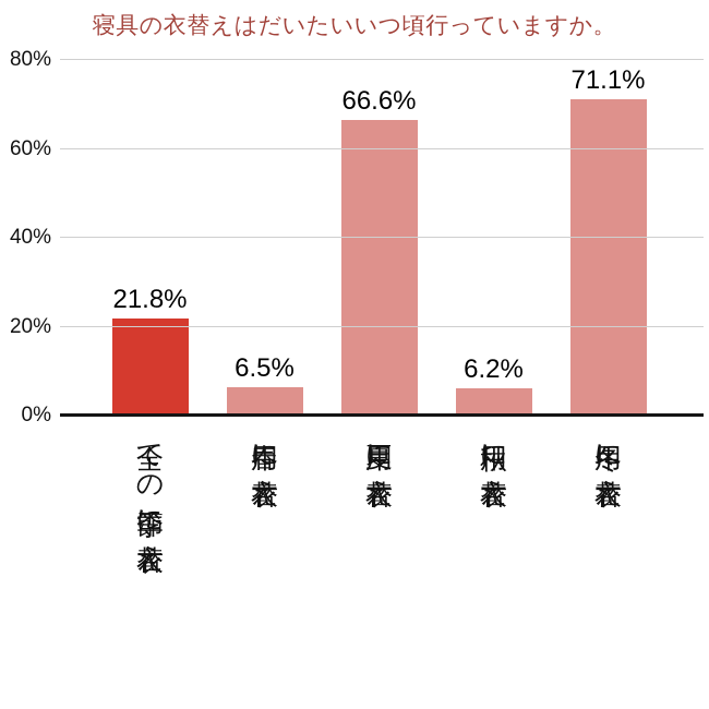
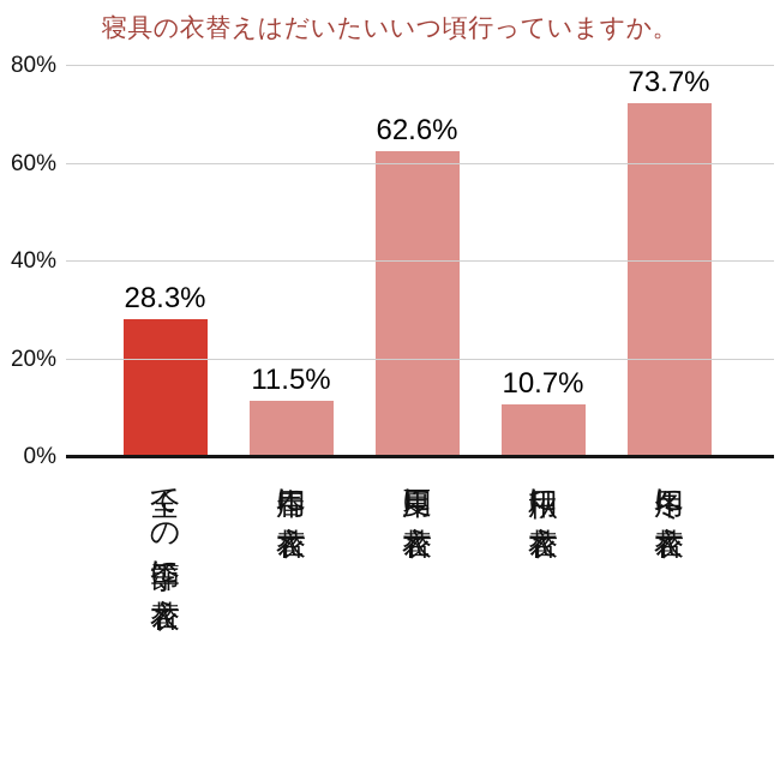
全ての季節に衣替え: 21.8% -> 28.3%
春用に衣替え: 6.5% -> 11.5%
夏用に衣替え: 66.6% -> 62.6%
秋用に衣替え: 6.2% -> 10.7%
冬用に衣替え: 71.1% -> 73.7%
